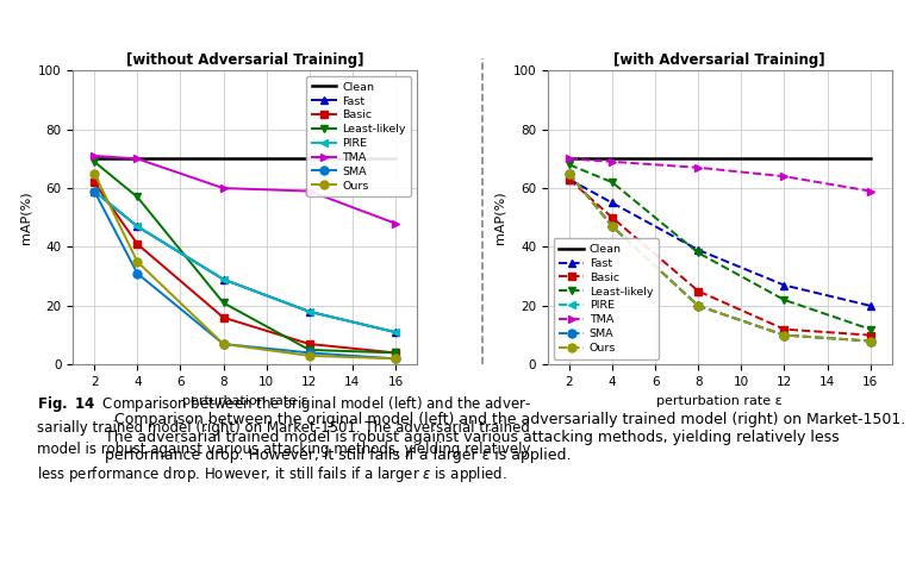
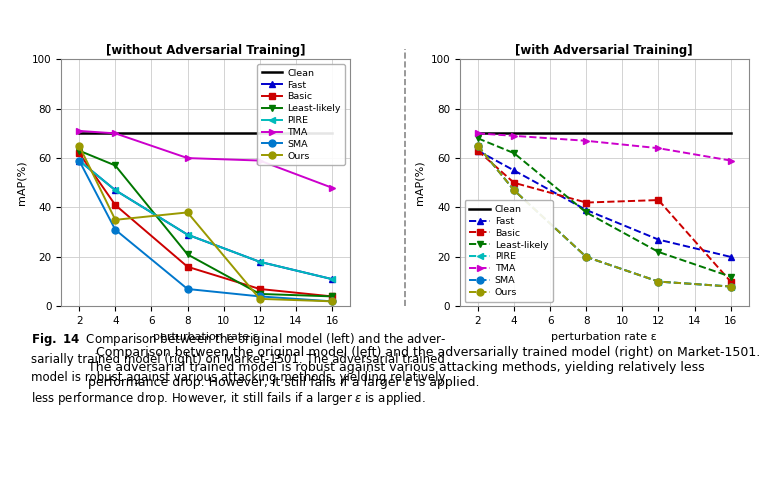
[without Adversarial Training]/Least-likely/2: 69 -> 63
[without Adversarial Training]/Ours/8: 7 -> 38
[with Adversarial Training]/Basic/8: 25 -> 42
[with Adversarial Training]/Basic/12: 12 -> 43
